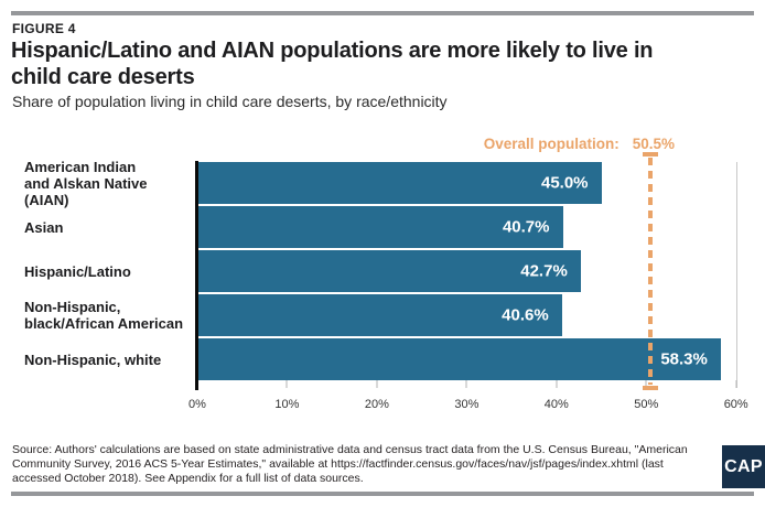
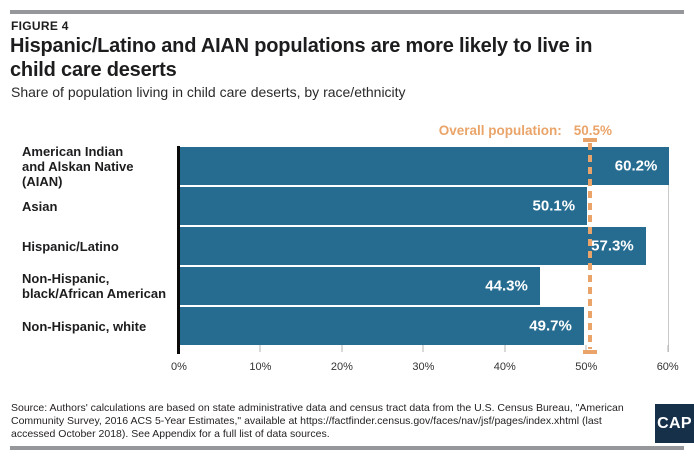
American Indian and Alskan Native (AIAN): 45.0% -> 60.2%
Asian: 40.7% -> 50.1%
Hispanic/Latino: 42.7% -> 57.3%
Non-Hispanic, black/African American: 40.6% -> 44.3%
Non-Hispanic, white: 58.3% -> 49.7%
